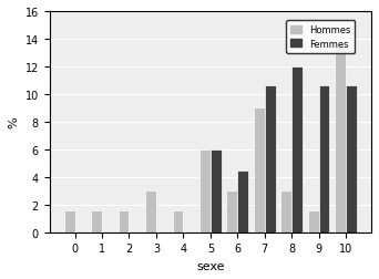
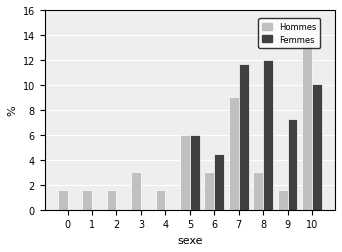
Femmes/7: 10.6 -> 11.7
Femmes/9: 10.6 -> 7.3
Femmes/10: 10.6 -> 10.1
